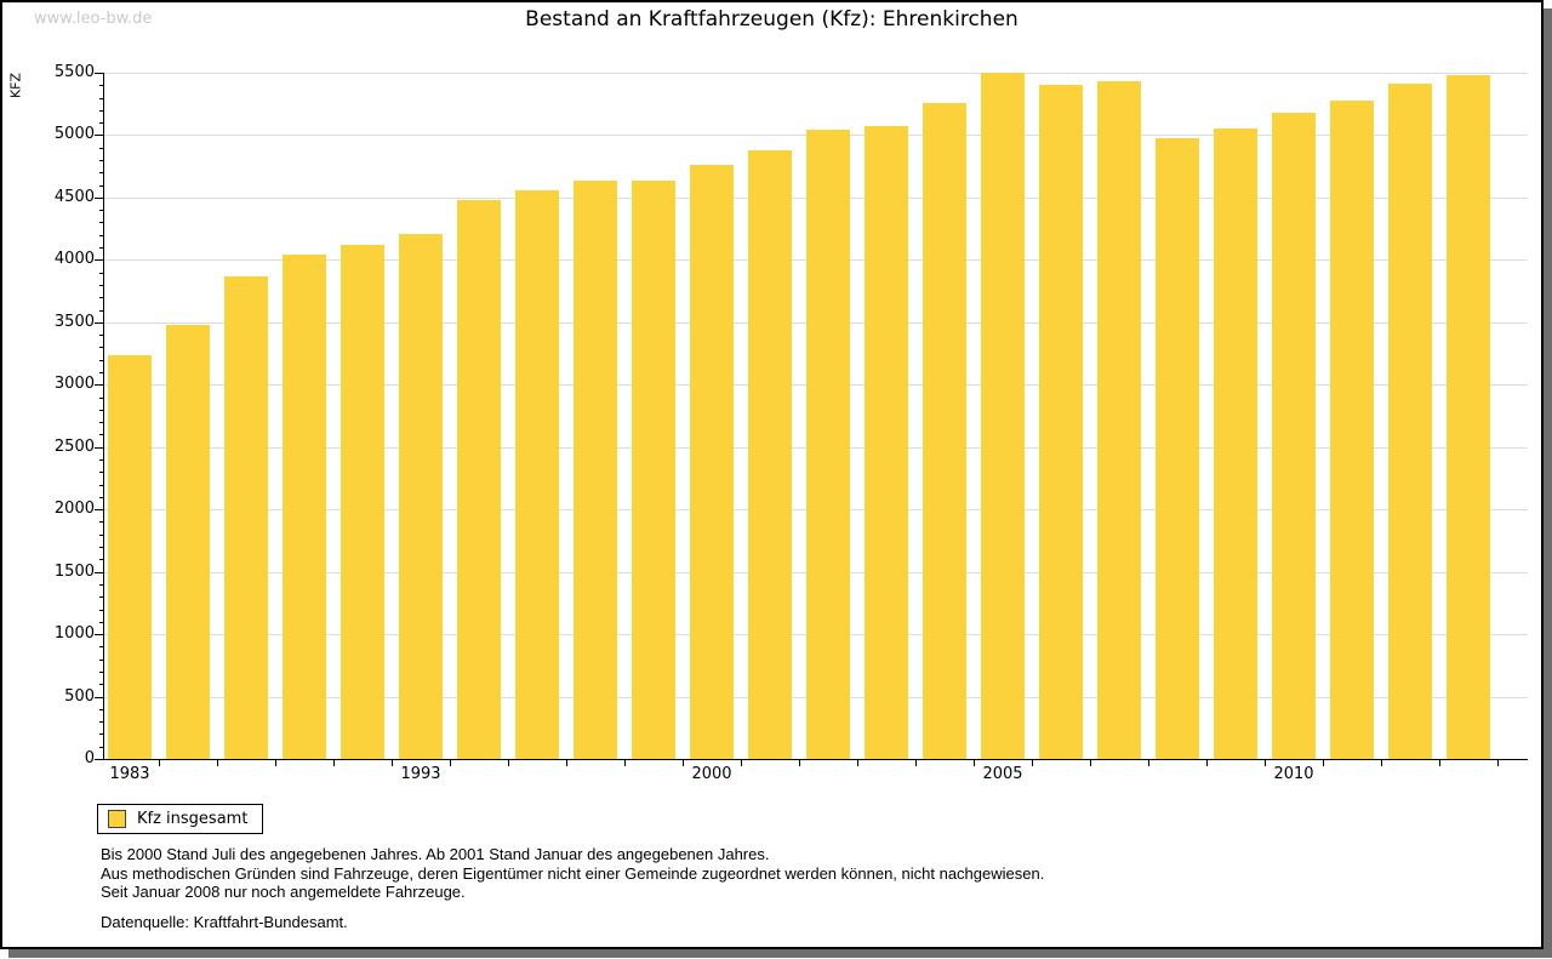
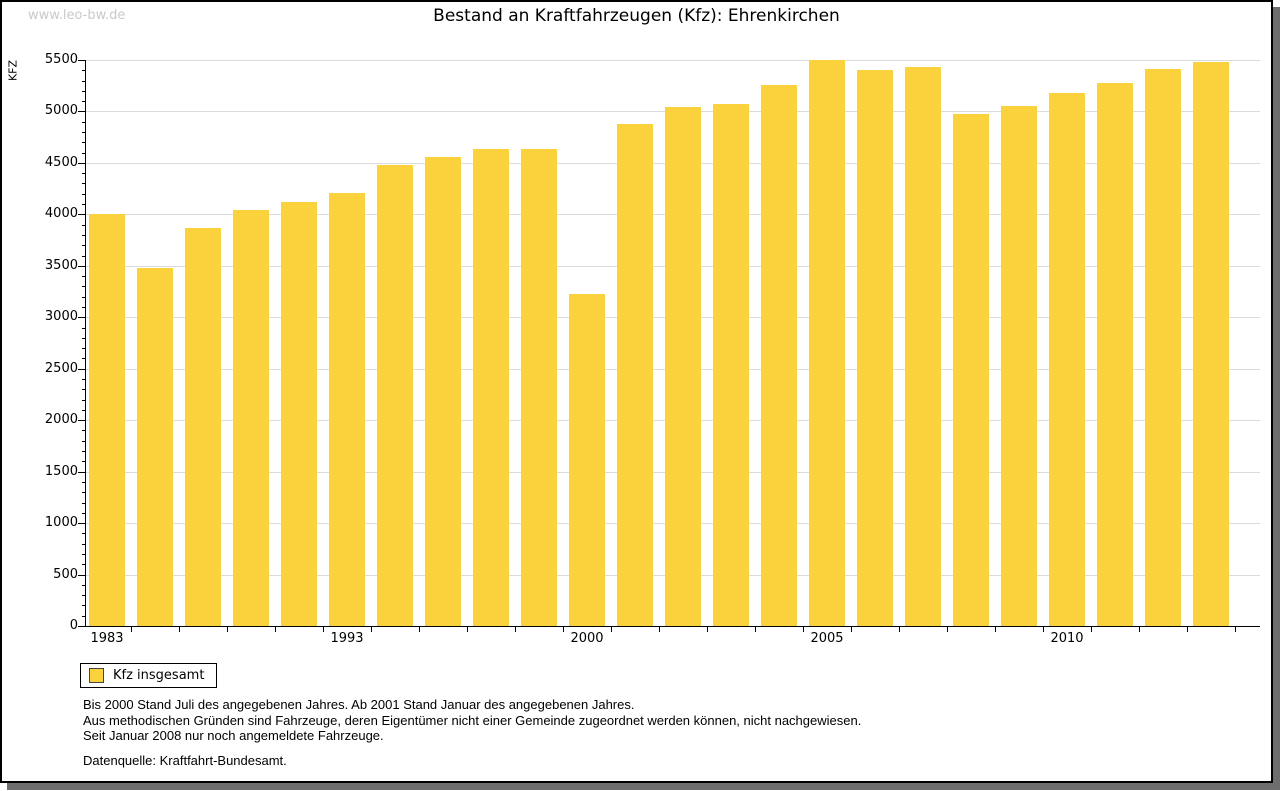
1983: 3240 -> 4000
2000: 4760 -> 3230
